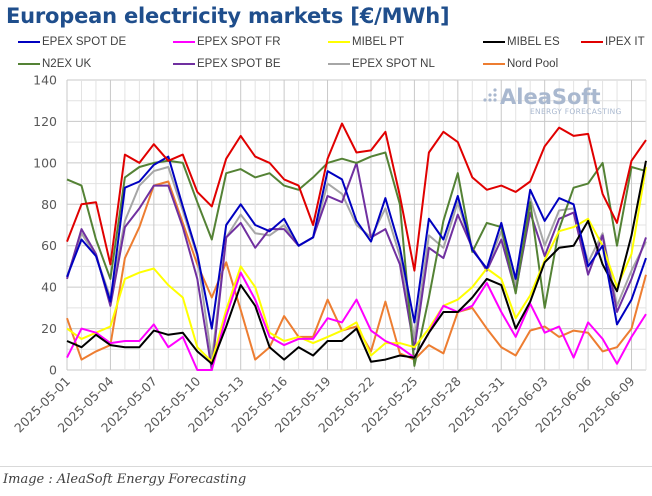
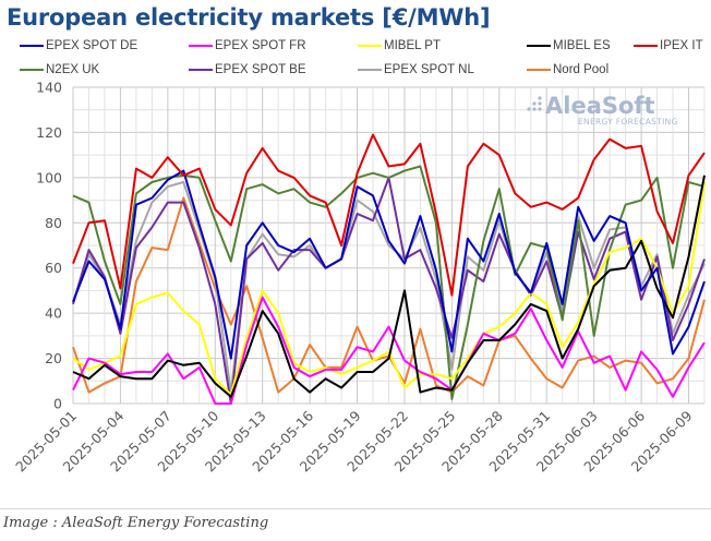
Nord Pool/2025-05-07: 89 -> 68
MIBEL ES/2025-05-22: 4 -> 50
EPEX SPOT BE/2025-05-25: 10 -> 29
MIBEL PT/2025-06-09: 56 -> 52
